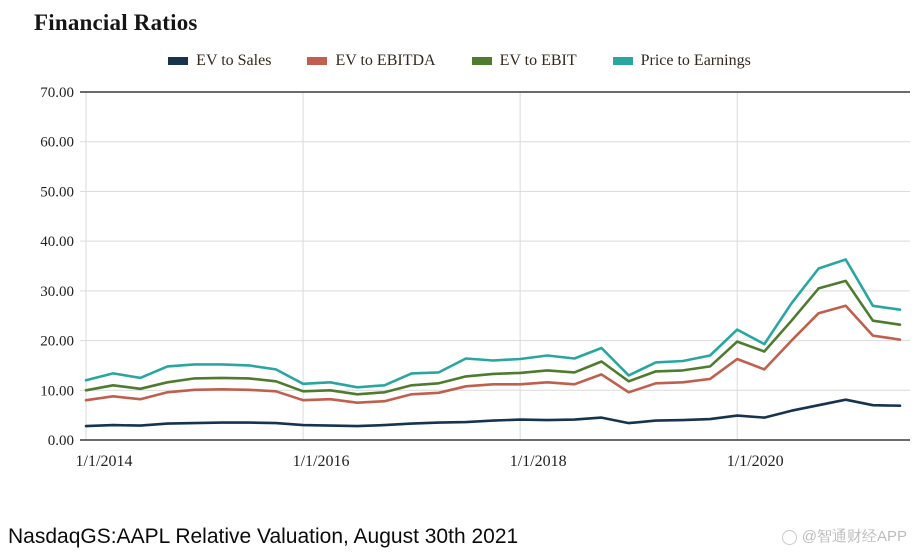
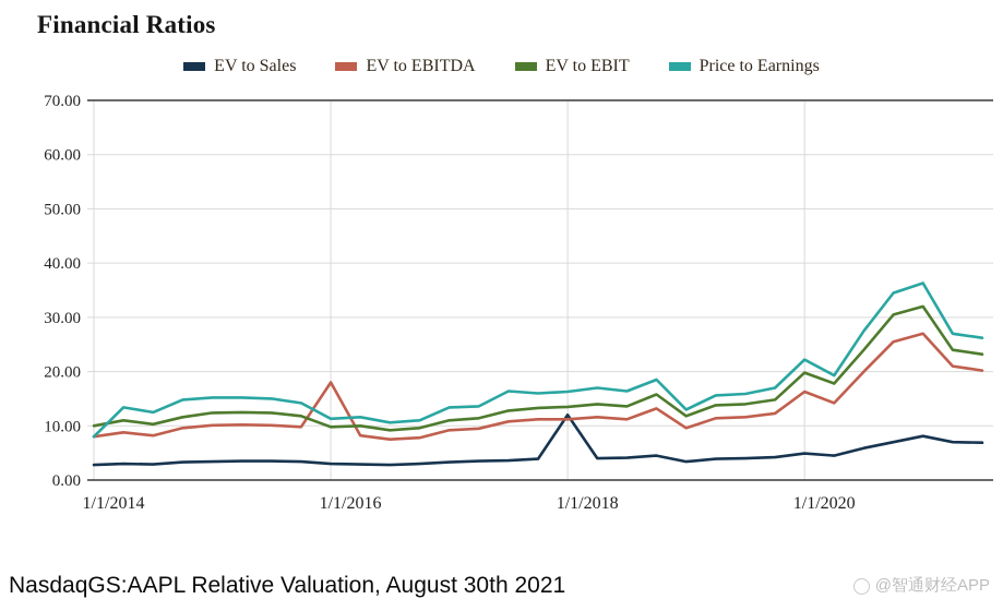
Price to Earnings/1/1/2014: 12 -> 8
EV to EBITDA/1/1/2016: 8 -> 18
EV to Sales/1/1/2018: 4 -> 12
